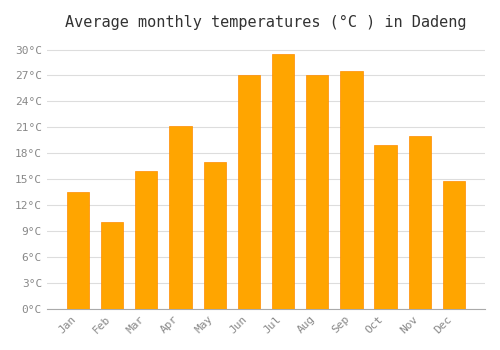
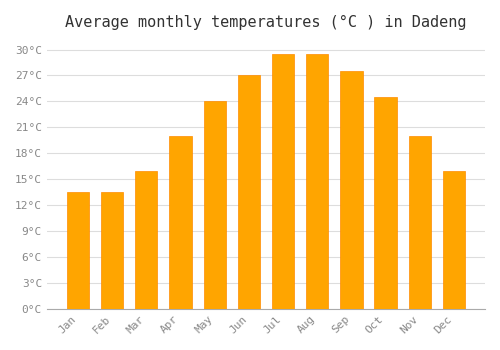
Feb: 10.0°C -> 13.5°C
Apr: 21.2°C -> 20.0°C
May: 17.0°C -> 24.0°C
Aug: 27.0°C -> 29.5°C
Oct: 19.0°C -> 24.5°C
Dec: 14.8°C -> 16.0°C
